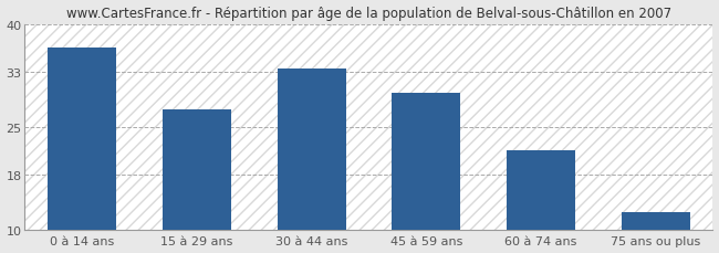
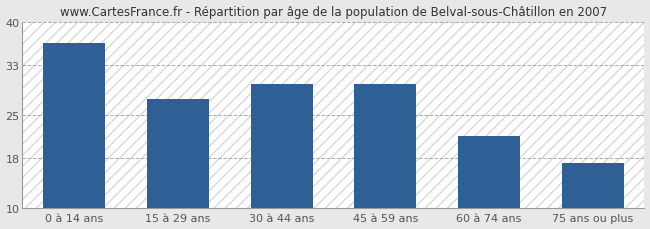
30 à 44 ans: 33.5 -> 30.0
75 ans ou plus: 12.5 -> 17.2
